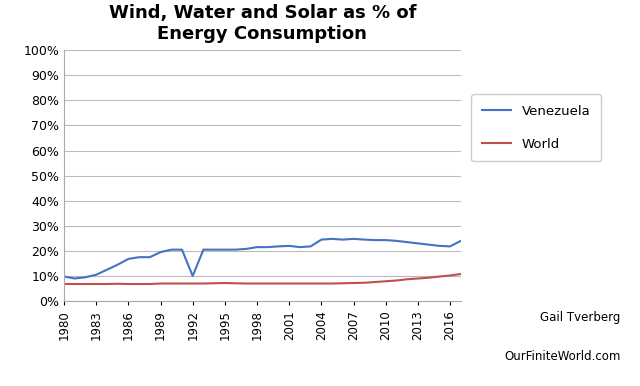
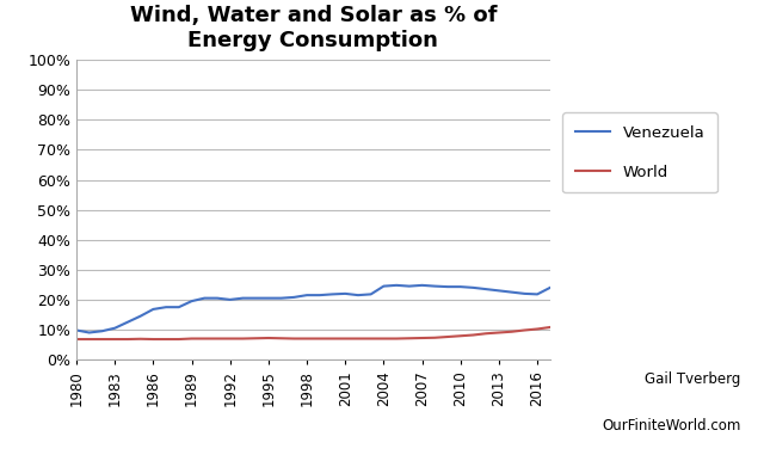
Venezuela/1992: 10.0% -> 20.0%
